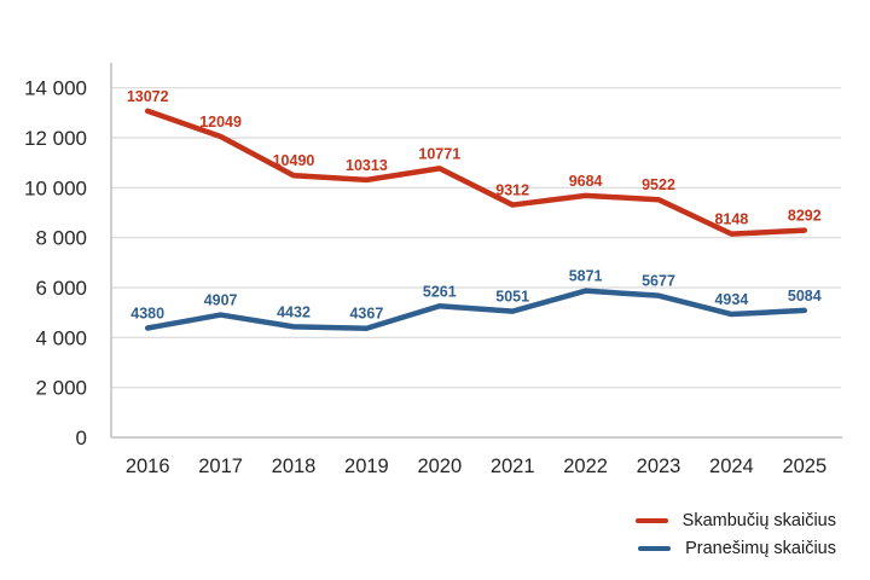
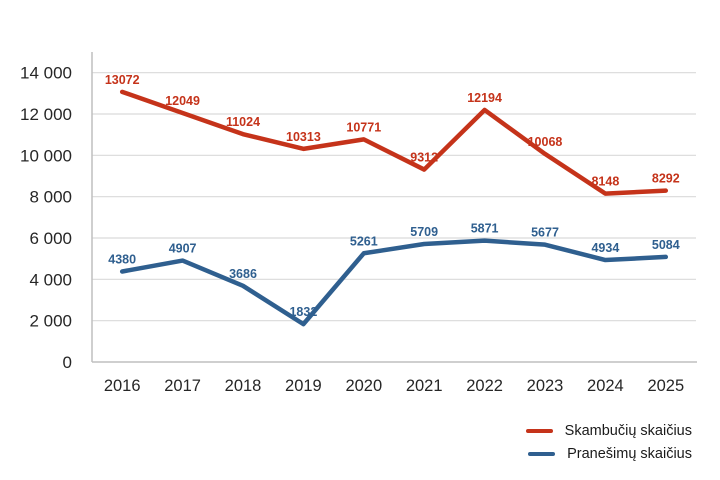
Skambučių skaičius/2018: 10490 -> 11024
Pranešimų skaičius/2018: 4432 -> 3686
Pranešimų skaičius/2019: 4367 -> 1832
Pranešimų skaičius/2021: 5051 -> 5709
Skambučių skaičius/2022: 9684 -> 12194
Skambučių skaičius/2023: 9522 -> 10068
